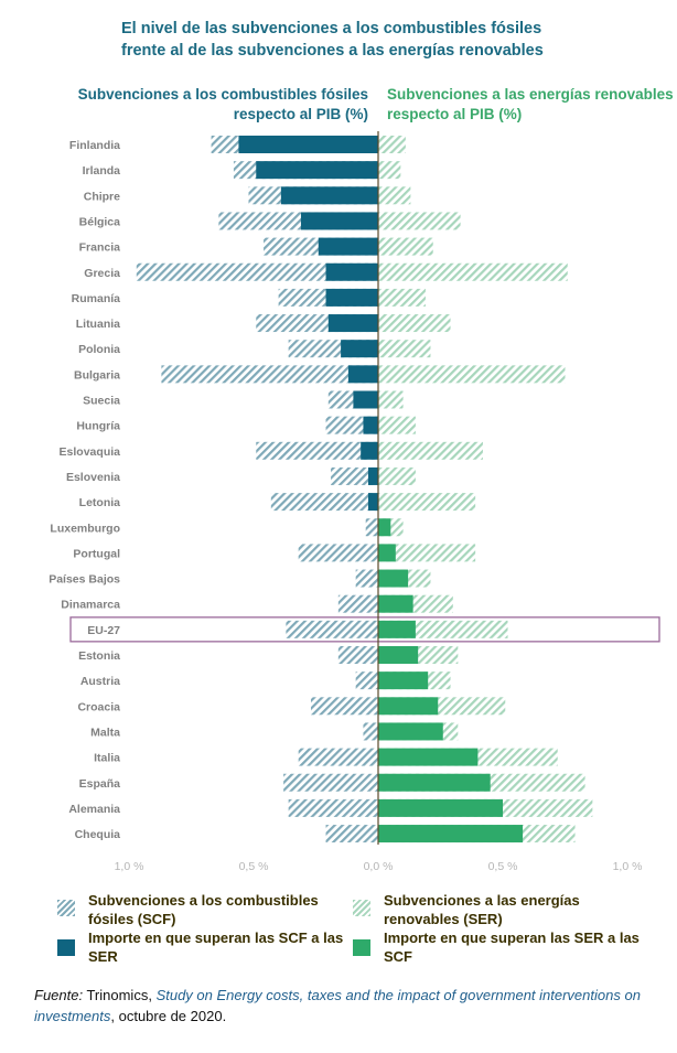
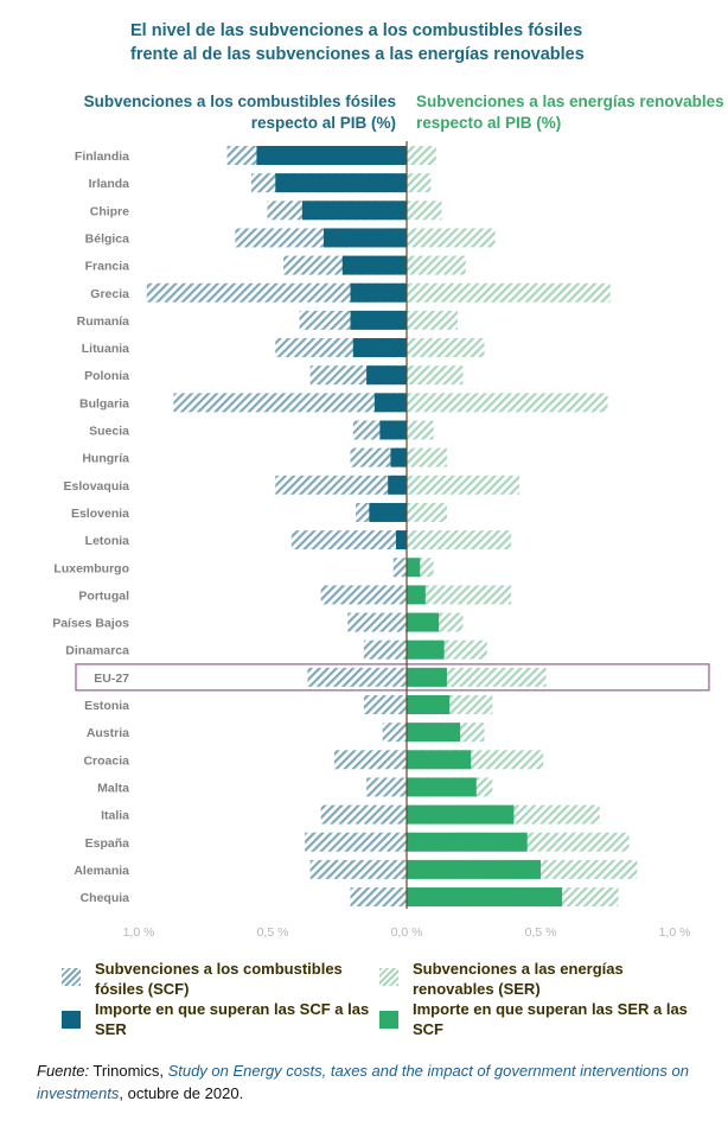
Importe en que superan las SCF a las SER/Eslovenia: 0,04% -> 0,14%
Subvenciones a los combustibles fósiles (SCF)/Países Bajos: 0,09% -> 0,22%
Subvenciones a los combustibles fósiles (SCF)/Malta: 0,06% -> 0,15%
